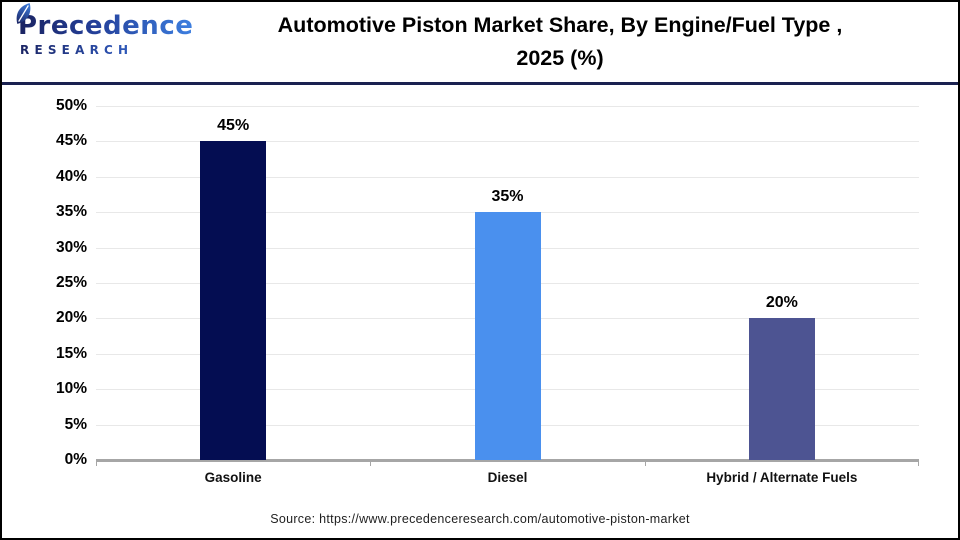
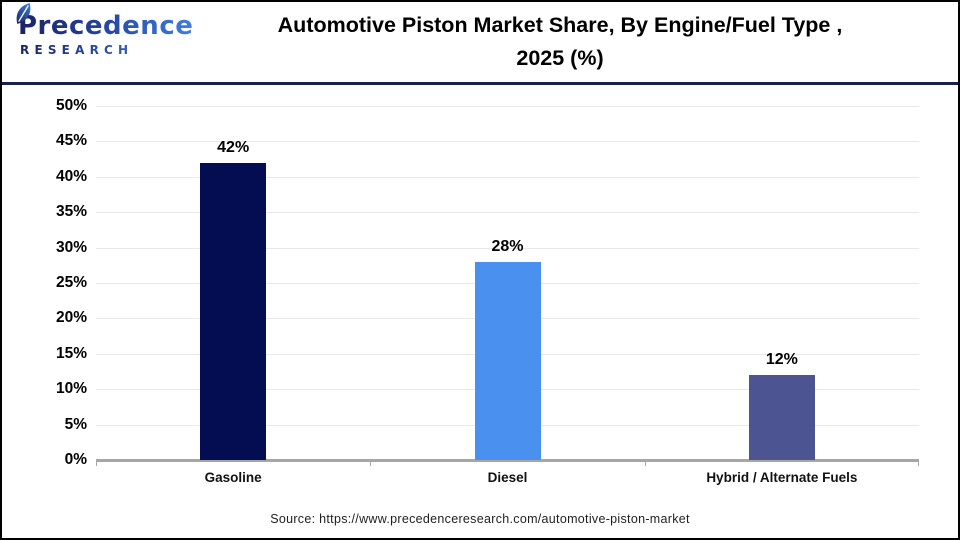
Gasoline: 45% -> 42%
Diesel: 35% -> 28%
Hybrid / Alternate Fuels: 20% -> 12%
